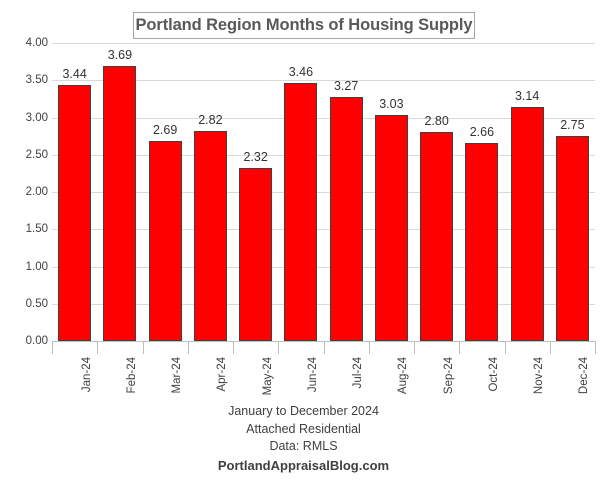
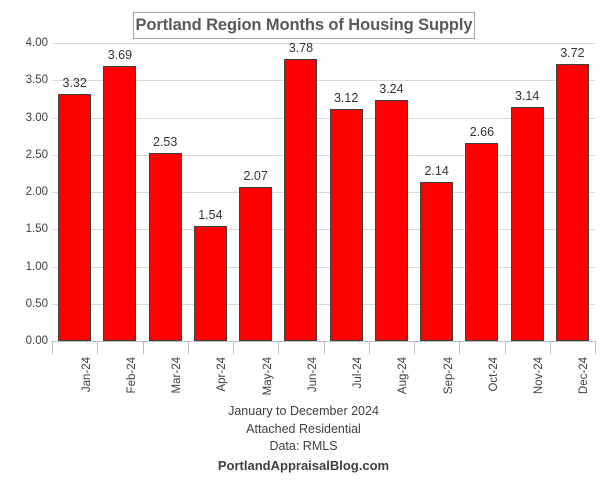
Jan-24: 3.44 -> 3.32
Mar-24: 2.69 -> 2.53
Apr-24: 2.82 -> 1.54
May-24: 2.32 -> 2.07
Jun-24: 3.46 -> 3.78
Jul-24: 3.27 -> 3.12
Aug-24: 3.03 -> 3.24
Sep-24: 2.80 -> 2.14
Dec-24: 2.75 -> 3.72
